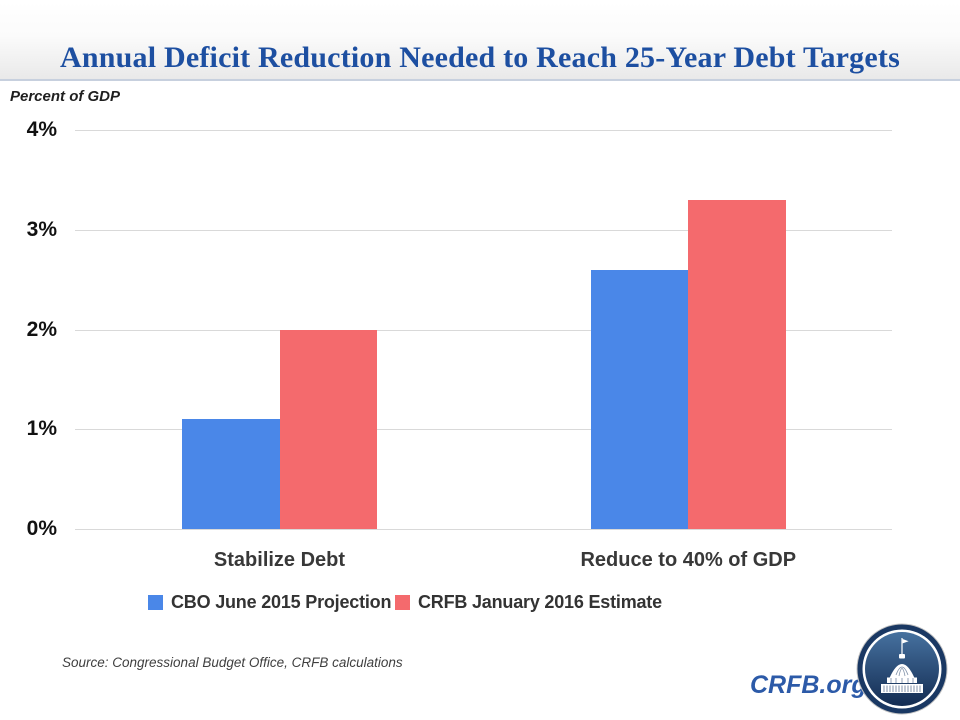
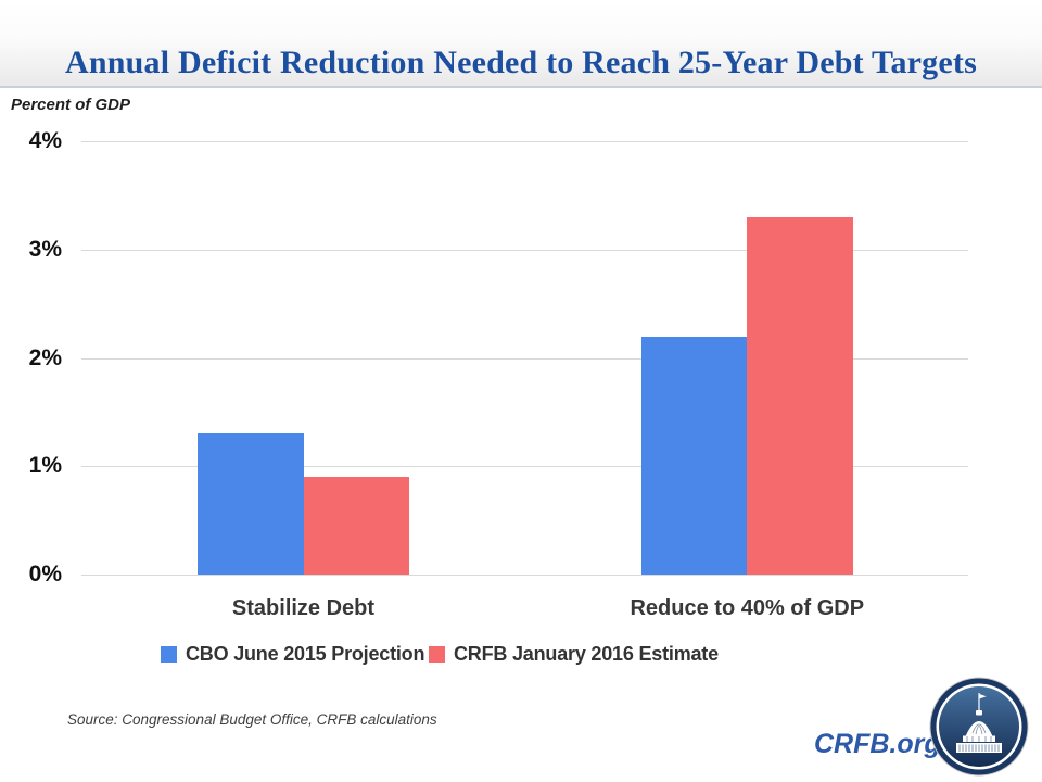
CBO June 2015 Projection/Stabilize Debt: 1.1% -> 1.3%
CRFB January 2016 Estimate/Stabilize Debt: 2.0% -> 0.9%
CBO June 2015 Projection/Reduce to 40% of GDP: 2.6% -> 2.2%
